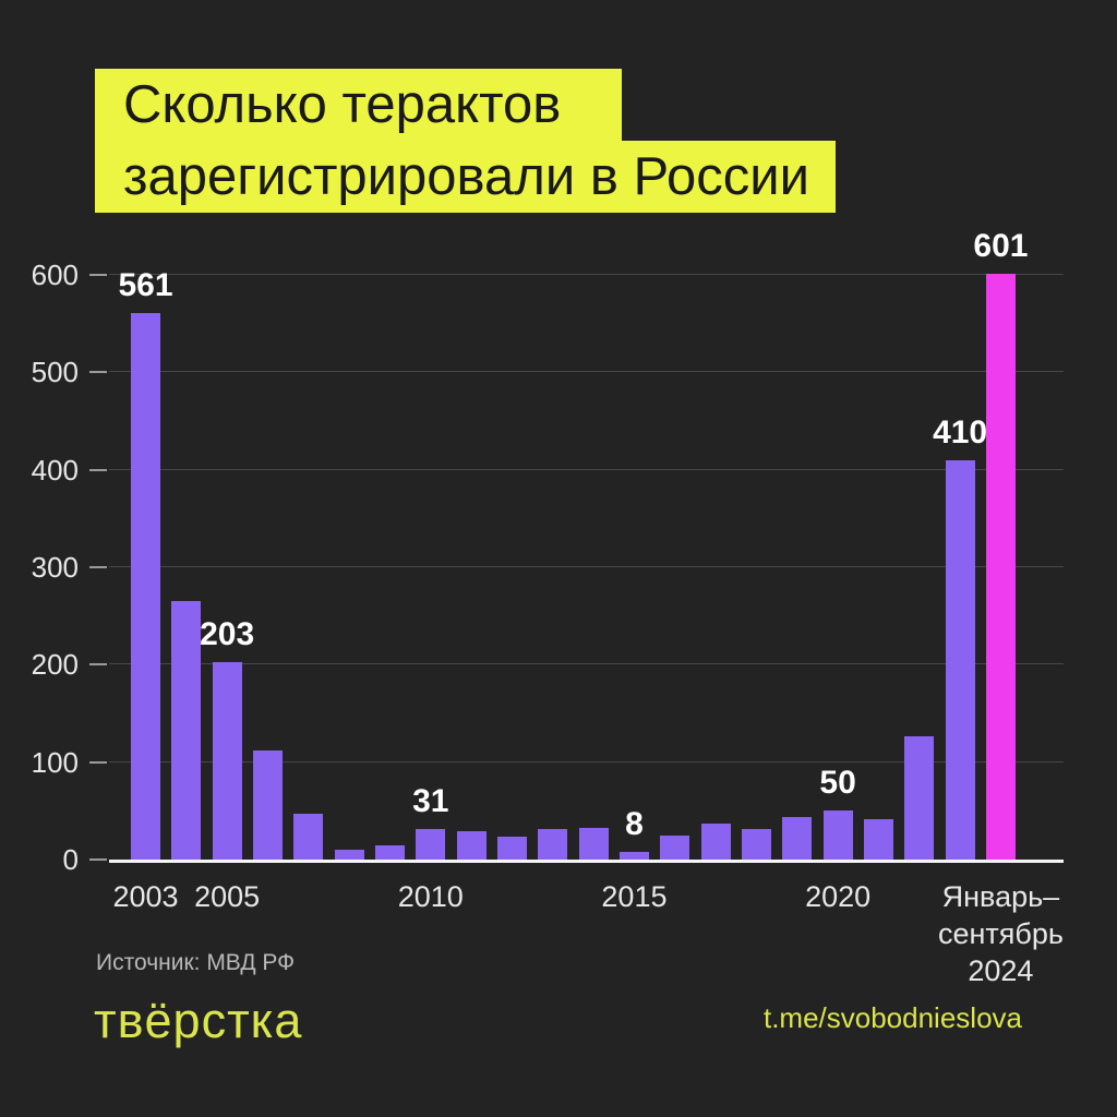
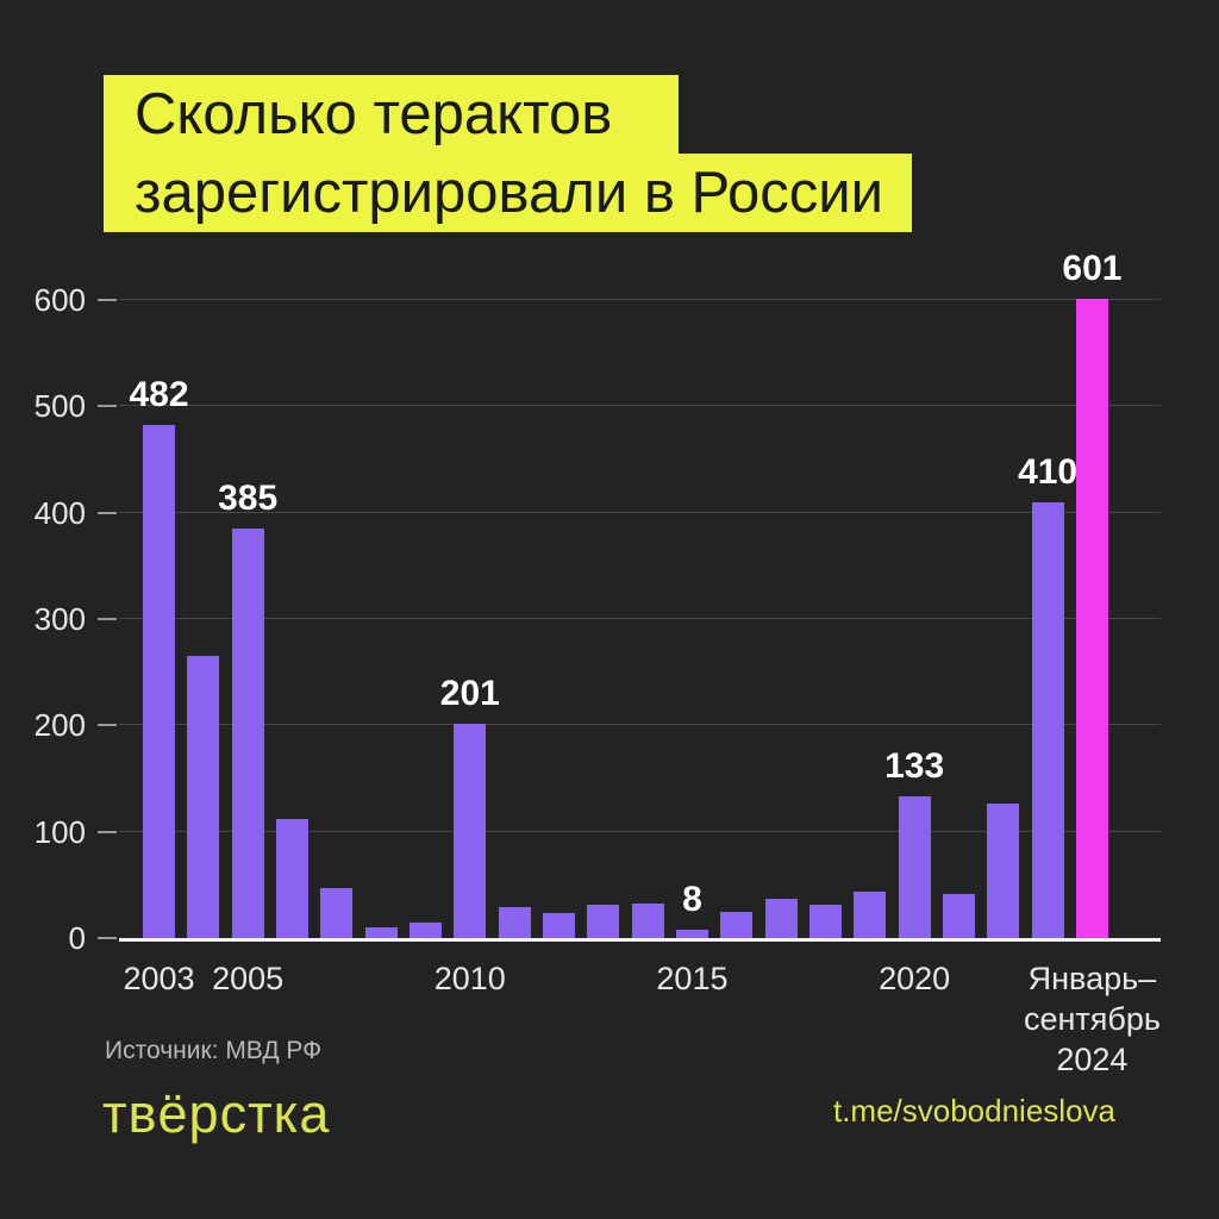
2003: 561 -> 482
2005: 203 -> 385
2010: 31 -> 201
2020: 50 -> 133
